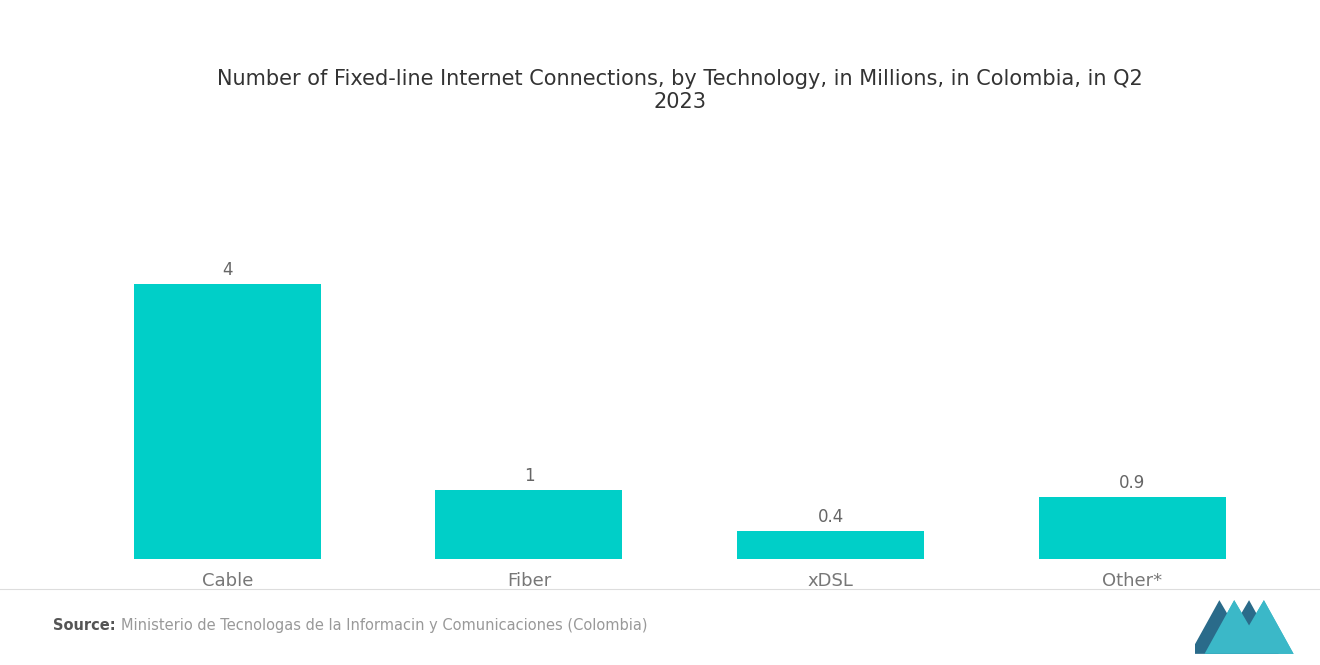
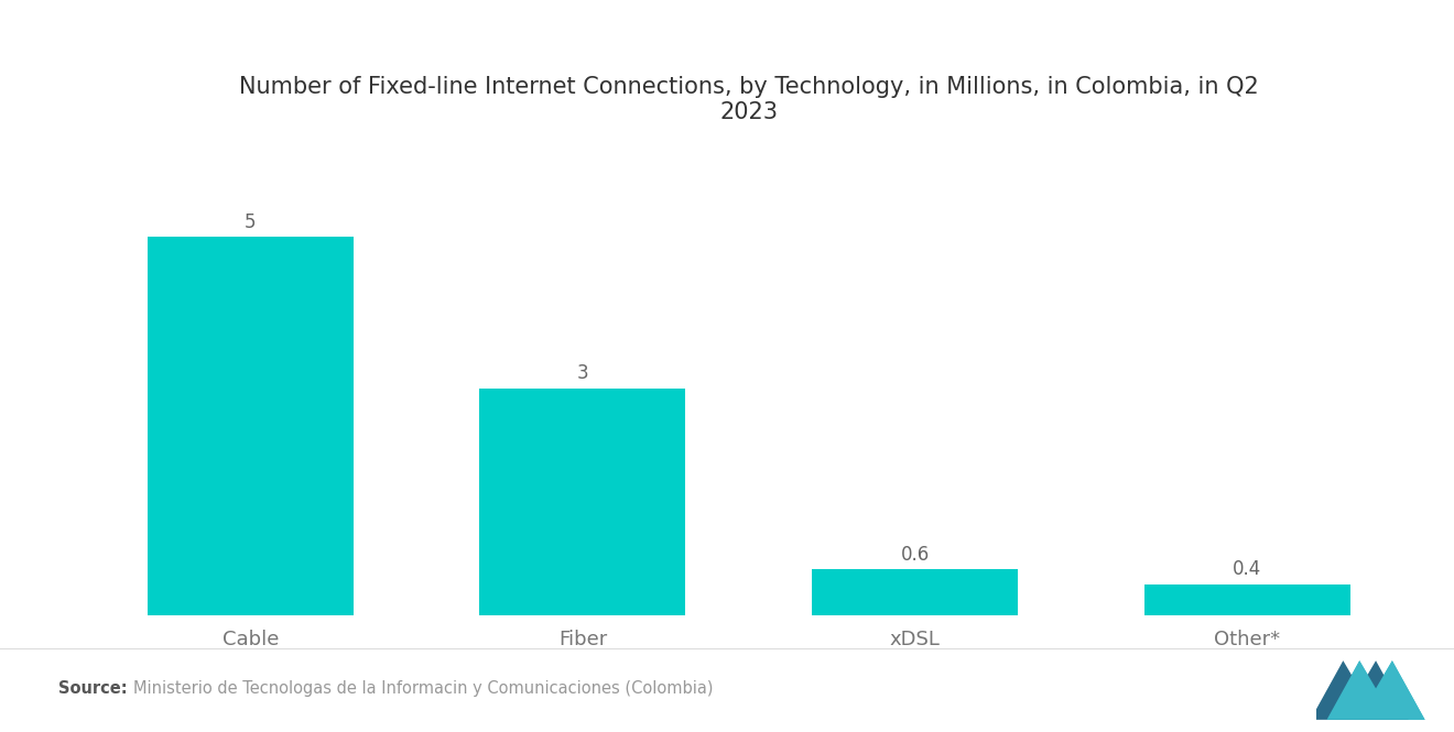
Cable: 4 -> 5
Fiber: 1 -> 3
xDSL: 0.4 -> 0.6
Other*: 0.9 -> 0.4
